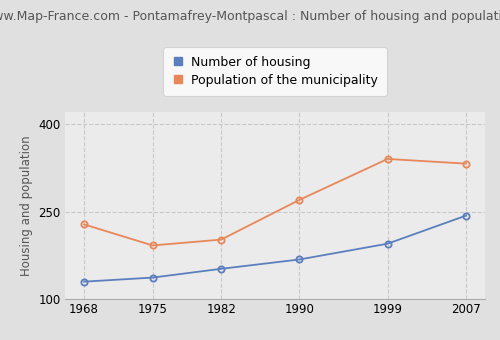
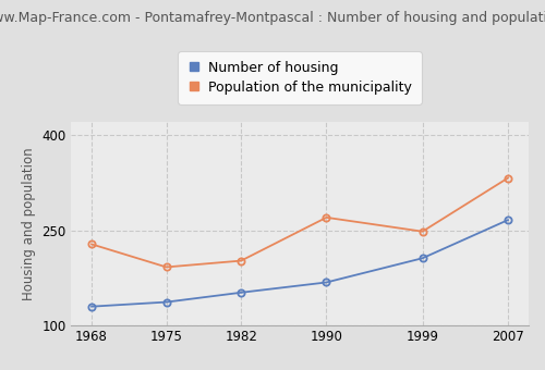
Number of housing/1999: 195 -> 206
Population of the municipality/1999: 340 -> 248
Number of housing/2007: 243 -> 266
